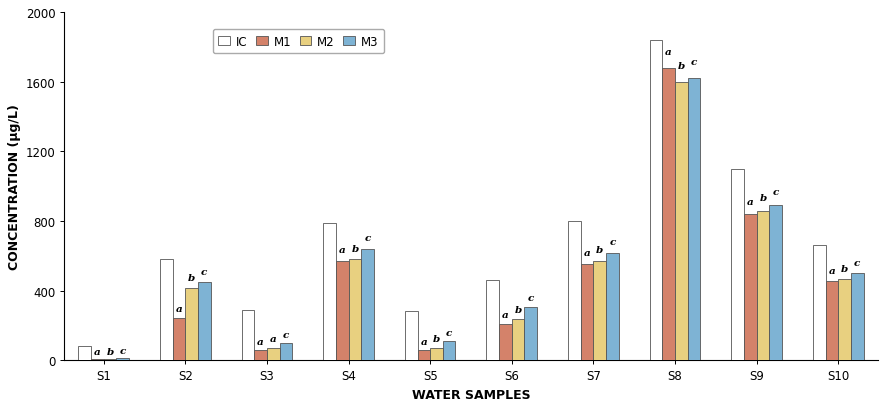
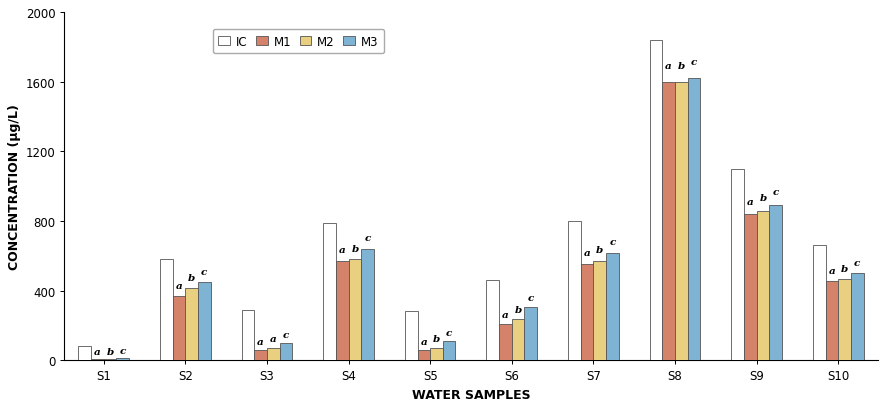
M1/S2: 240 -> 370
M1/S8: 1680 -> 1600
